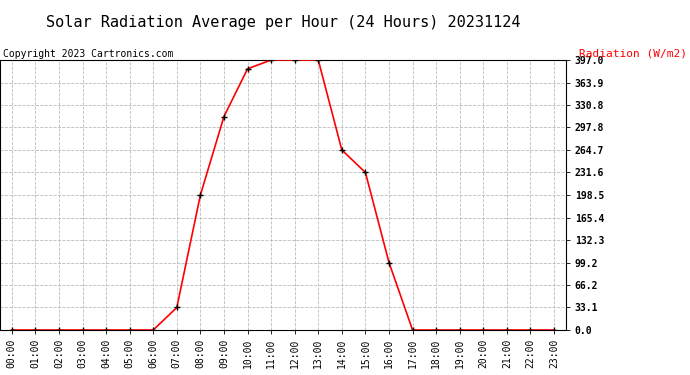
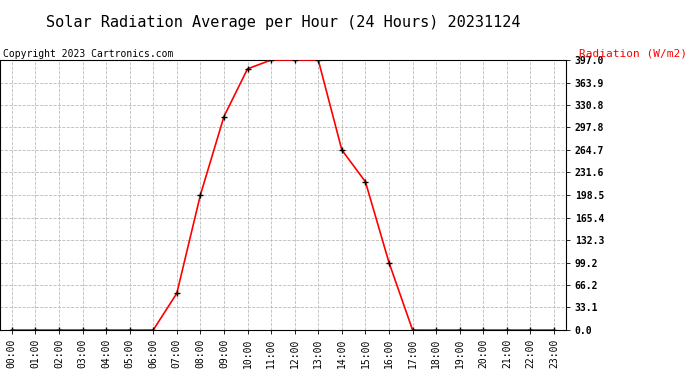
07:00: 33 -> 54
15:00: 232 -> 218
